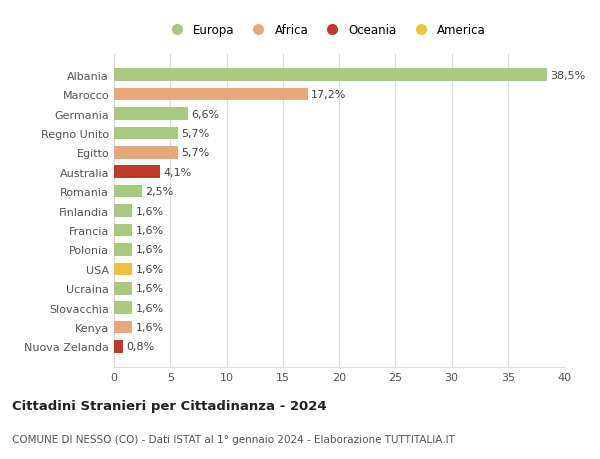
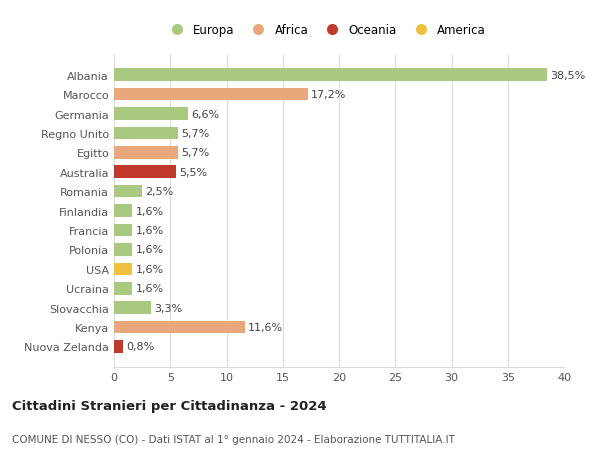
Australia: 4,1% -> 5,5%
Slovacchia: 1,6% -> 3,3%
Kenya: 1,6% -> 11,6%
